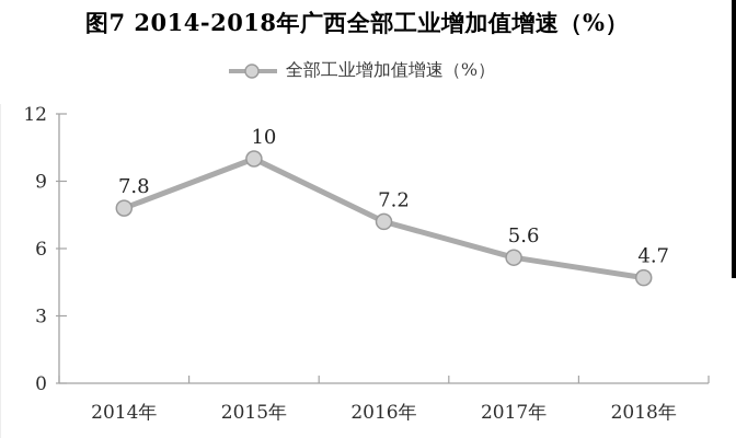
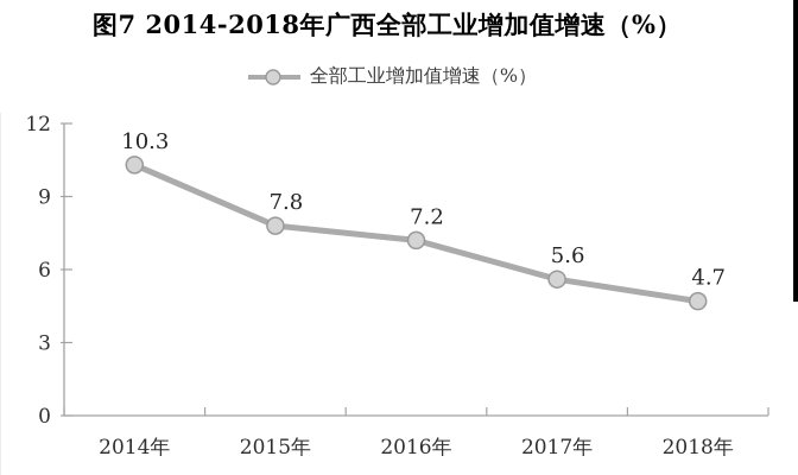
2014年: 7.8 -> 10.3
2015年: 10 -> 7.8
